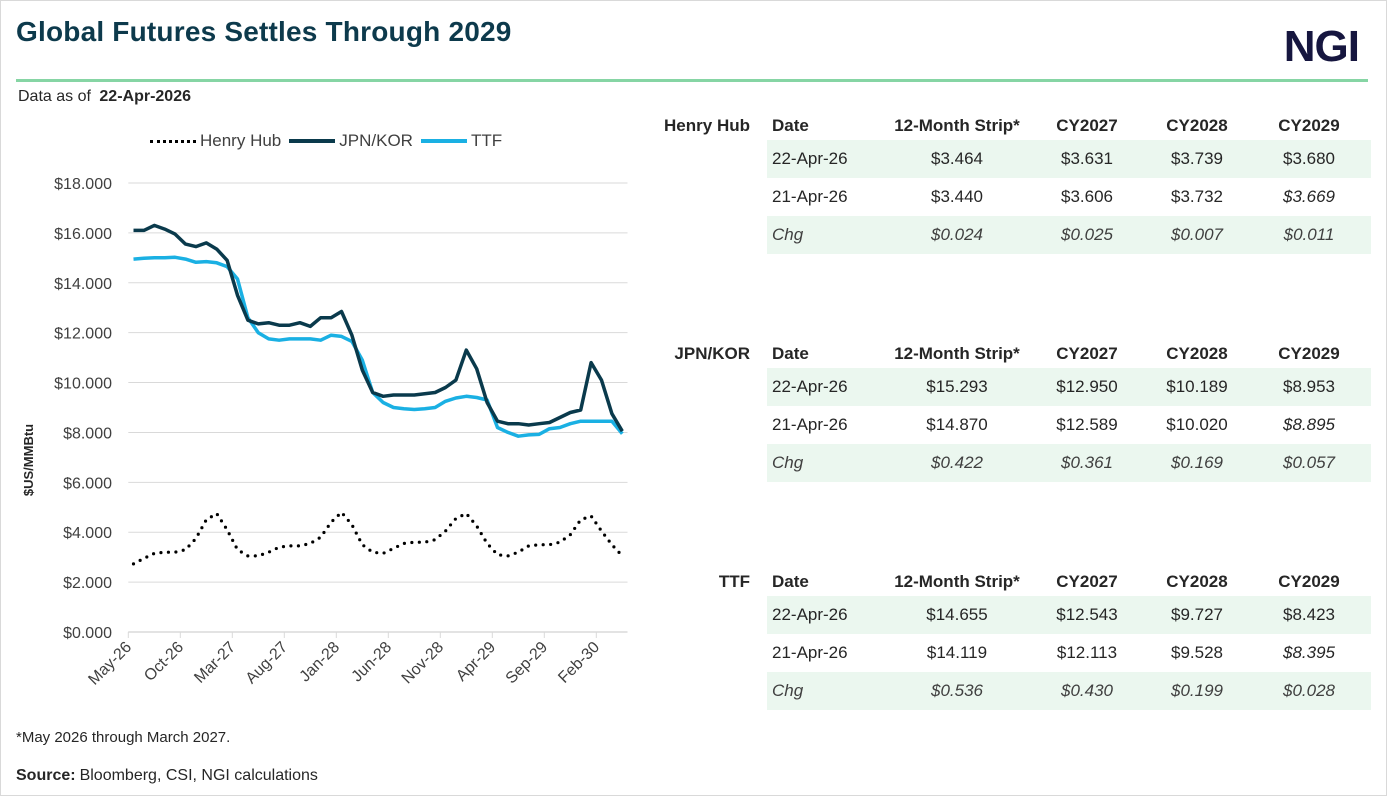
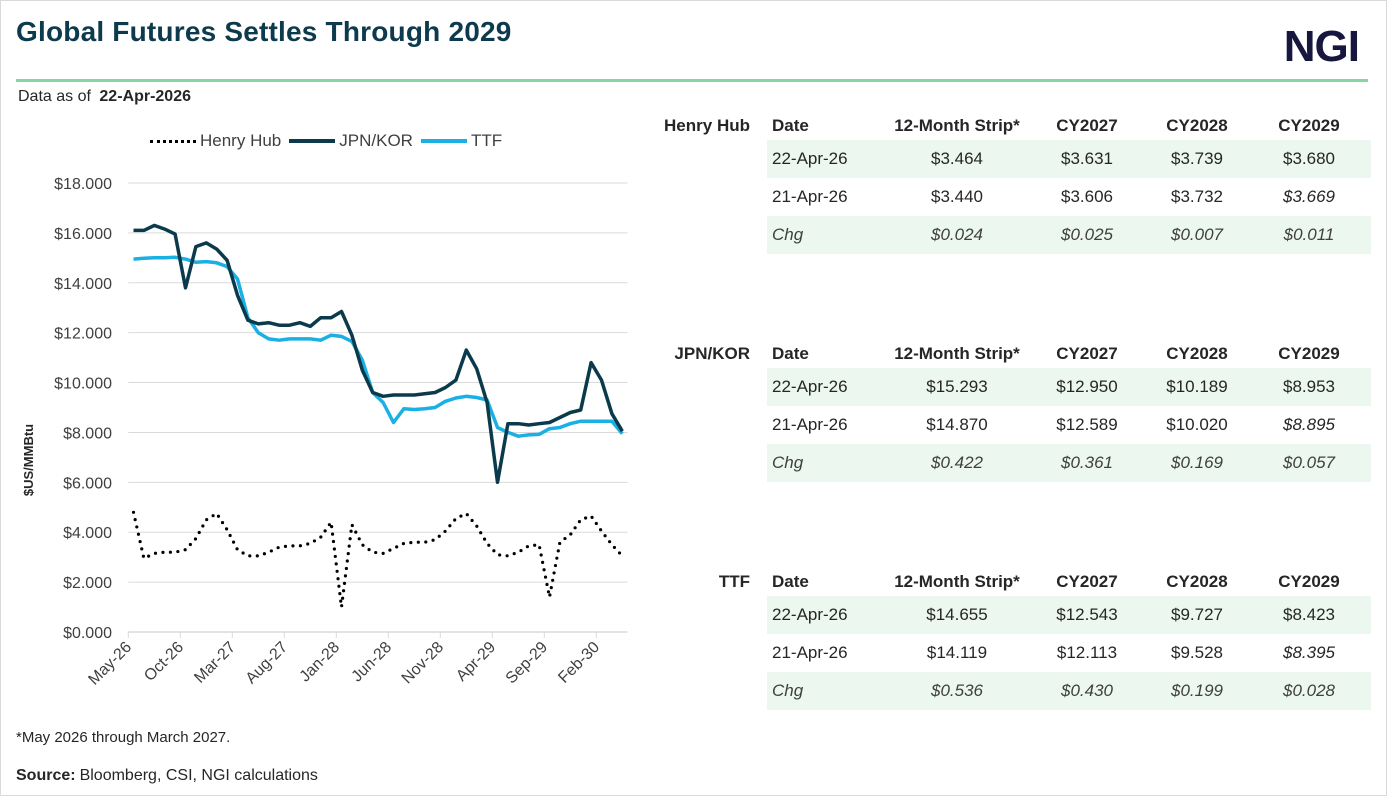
Henry Hub/May-26: $2.7 -> $4.8
JPN/KOR/Oct-26: $15.6 -> $13.8
Henry Hub/Jan-28: $4.8 -> $1.0
TTF/Jun-28: $9.0 -> $8.4
JPN/KOR/Apr-29: $8.4 -> $6.0
Henry Hub/Sep-29: $3.5 -> $1.4
